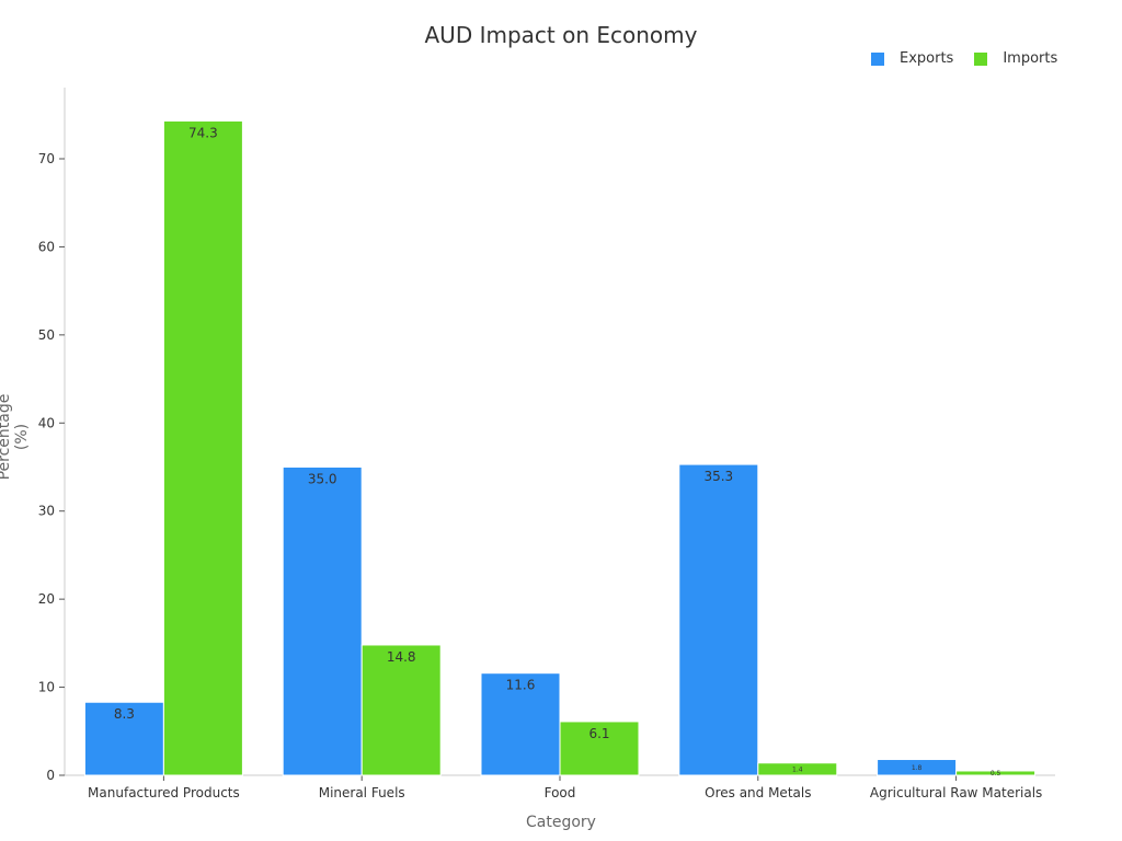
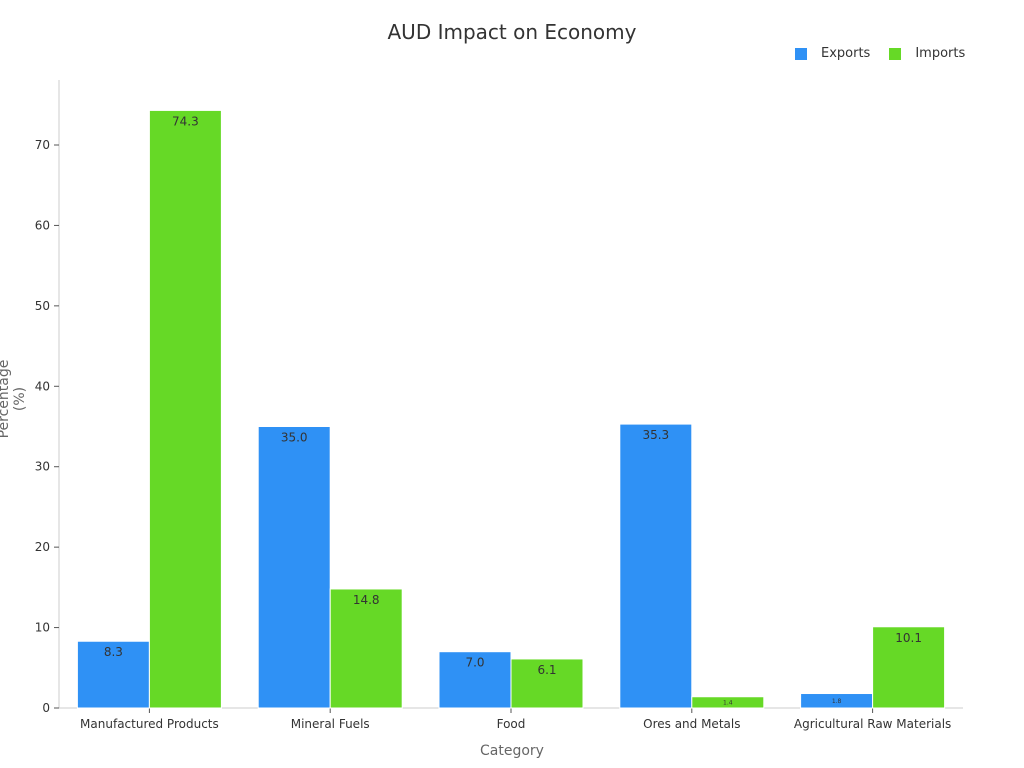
Exports/Food: 11.6 -> 7.0
Imports/Agricultural Raw Materials: 0.5 -> 10.1
